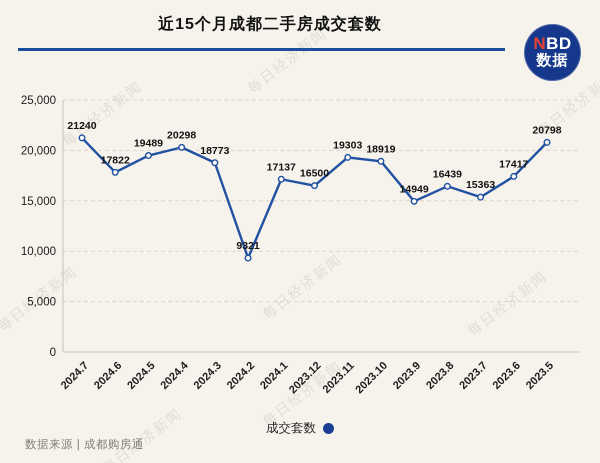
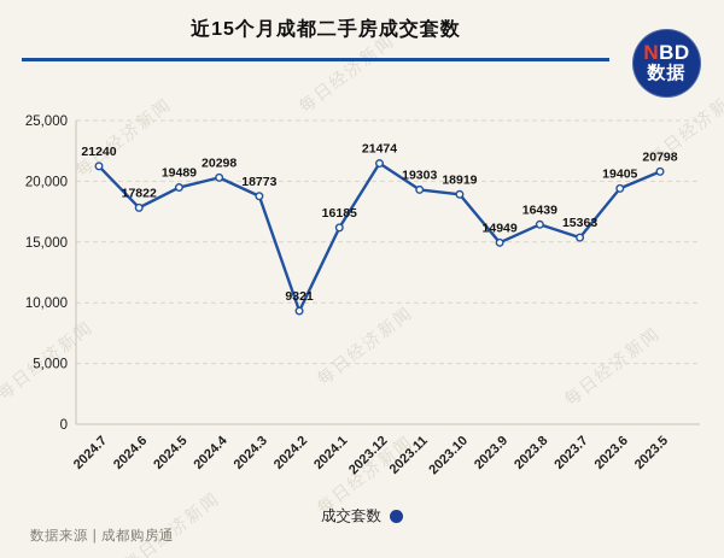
2024.1: 17137 -> 16185
2023.12: 16500 -> 21474
2023.6: 17417 -> 19405
